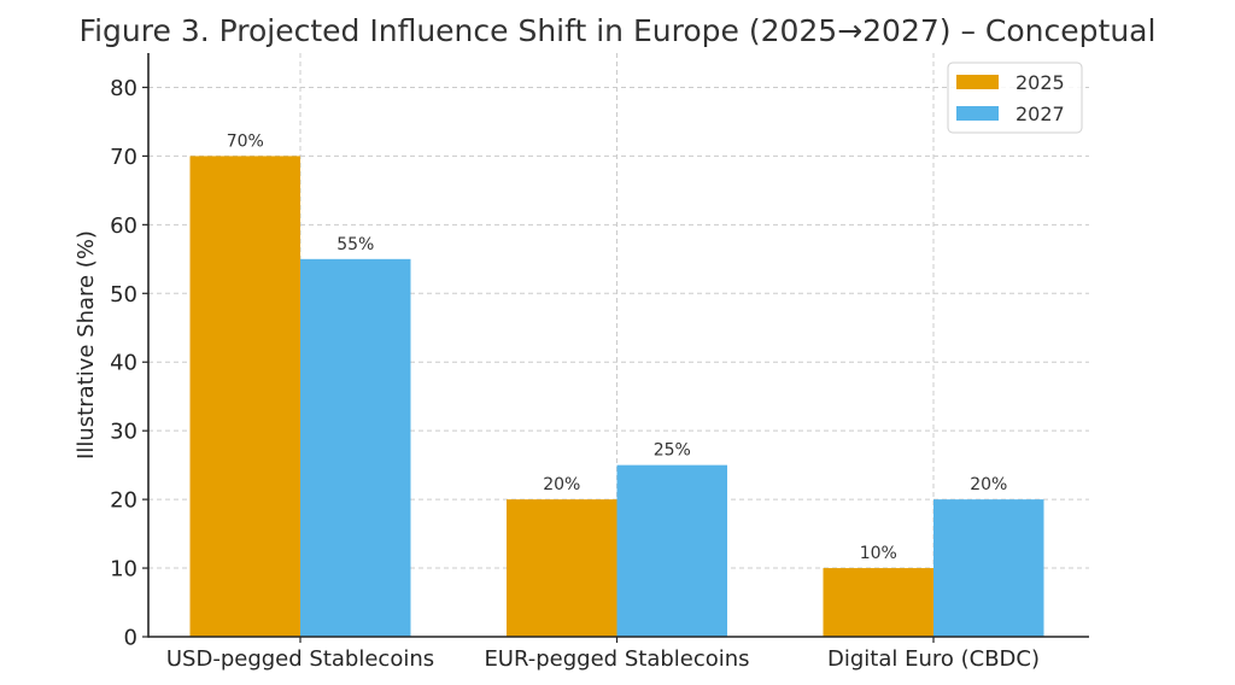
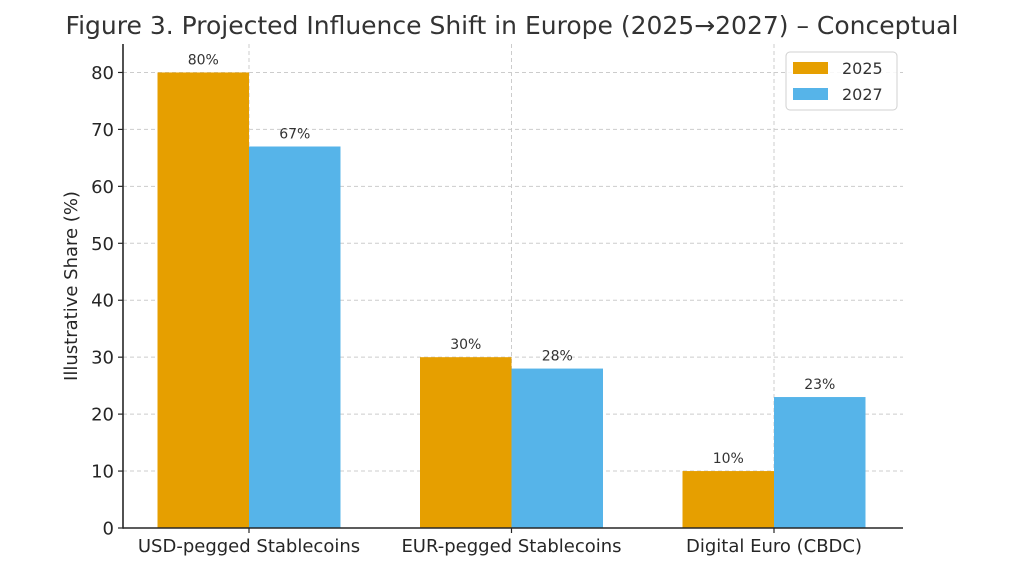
2025/USD-pegged Stablecoins: 70% -> 80%
2027/USD-pegged Stablecoins: 55% -> 67%
2025/EUR-pegged Stablecoins: 20% -> 30%
2027/EUR-pegged Stablecoins: 25% -> 28%
2027/Digital Euro (CBDC): 20% -> 23%
